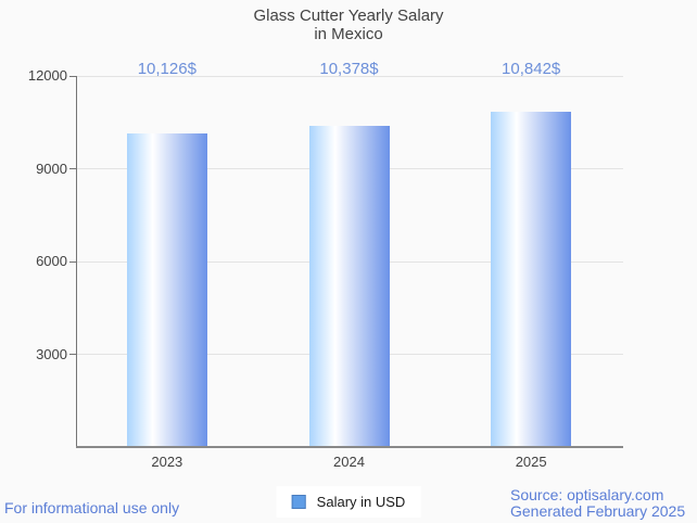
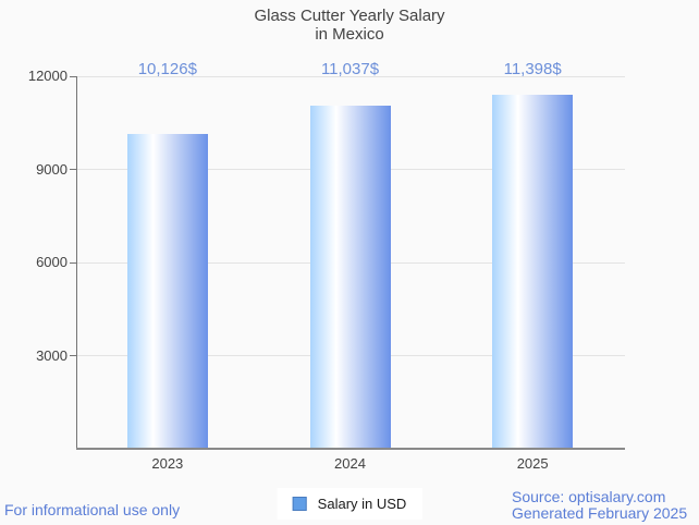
2024: 10,378 -> 11,037
2025: 10,842 -> 11,398
